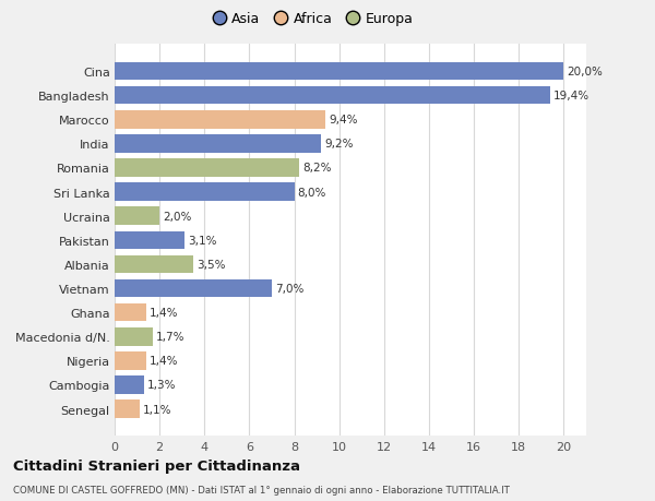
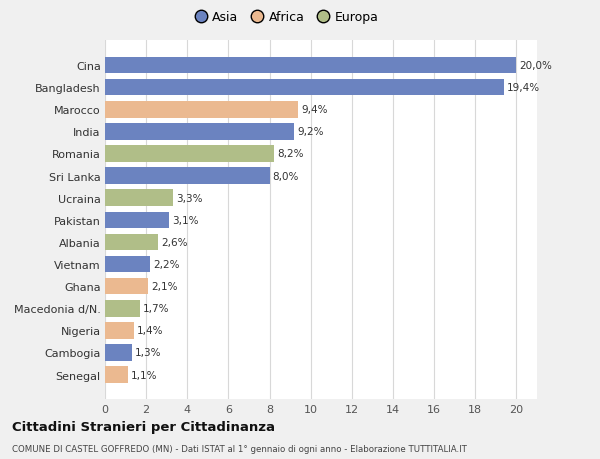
Ucraina: 2,0% -> 3,3%
Albania: 3,5% -> 2,6%
Vietnam: 7,0% -> 2,2%
Ghana: 1,4% -> 2,1%
